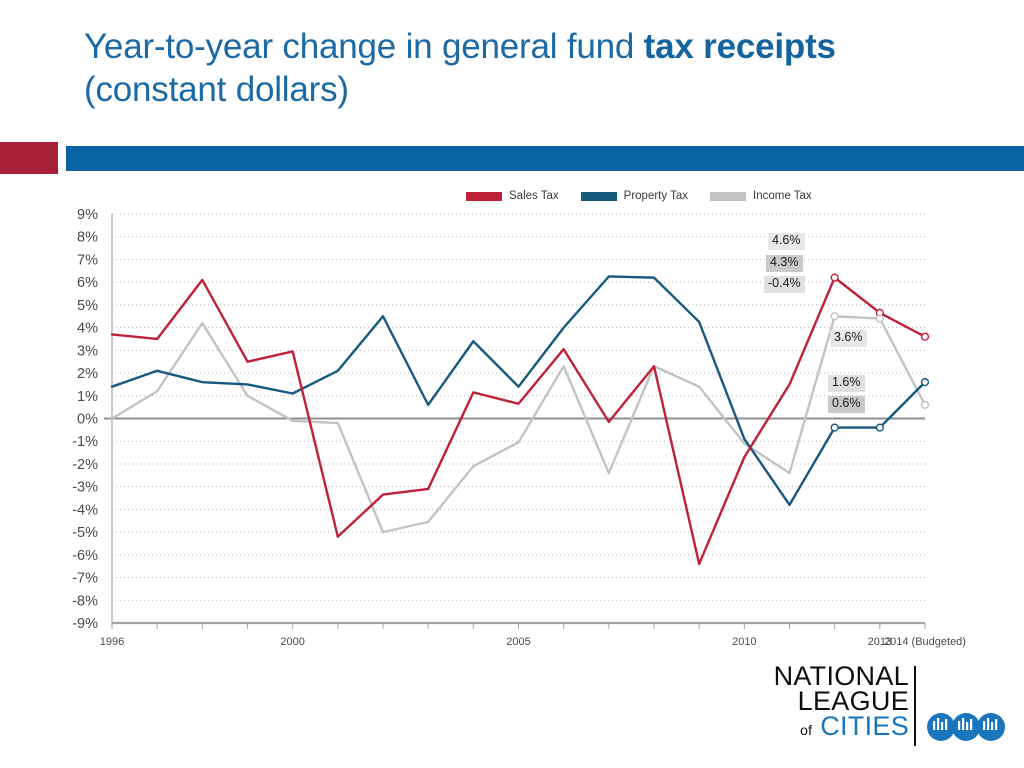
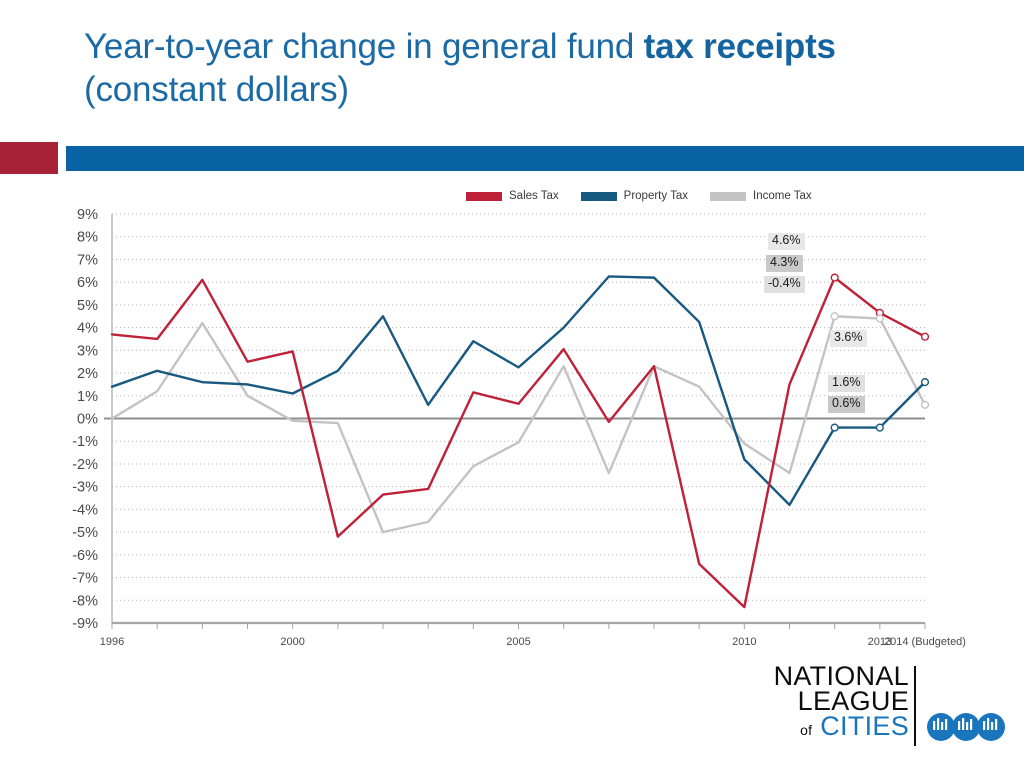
Property Tax/2005: 1.4% -> 2.2%
Sales Tax/2010: -1.7% -> -8.3%
Property Tax/2010: -0.9% -> -1.8%
